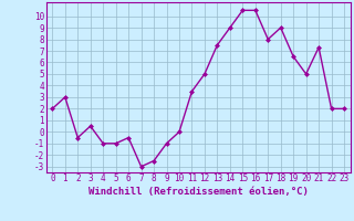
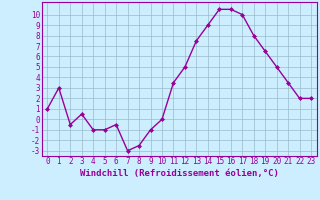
0: 2.0 -> 1.0
17: 8.0 -> 10.0
18: 9.0 -> 8.0
21: 7.3 -> 3.5
